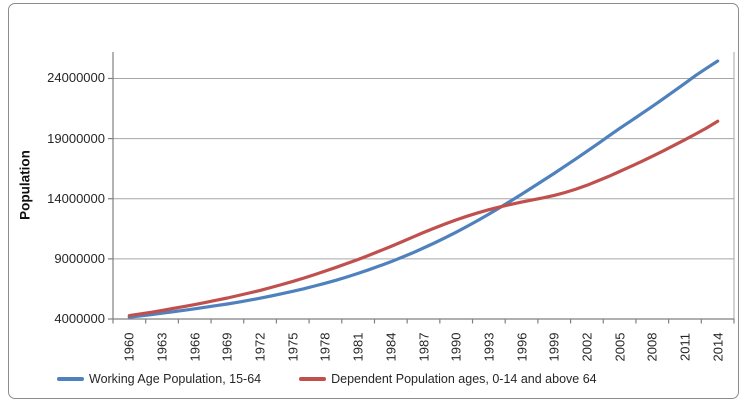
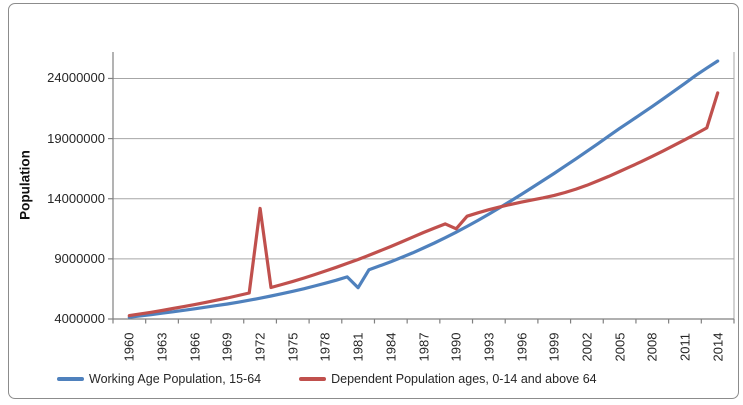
Dependent Population ages, 0-14 and above 64/1972: 6400000 -> 13200000
Working Age Population, 15-64/1981: 7800000 -> 6600000
Dependent Population ages, 0-14 and above 64/1990: 12200000 -> 11500000
Dependent Population ages, 0-14 and above 64/2014: 20400000 -> 22800000
